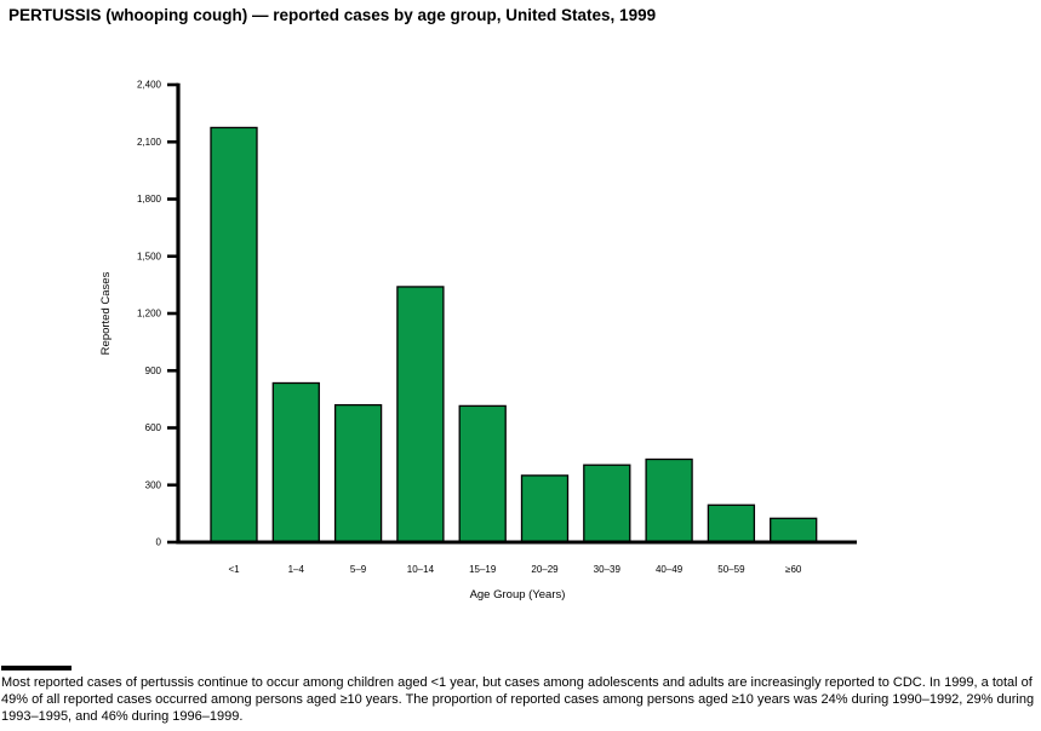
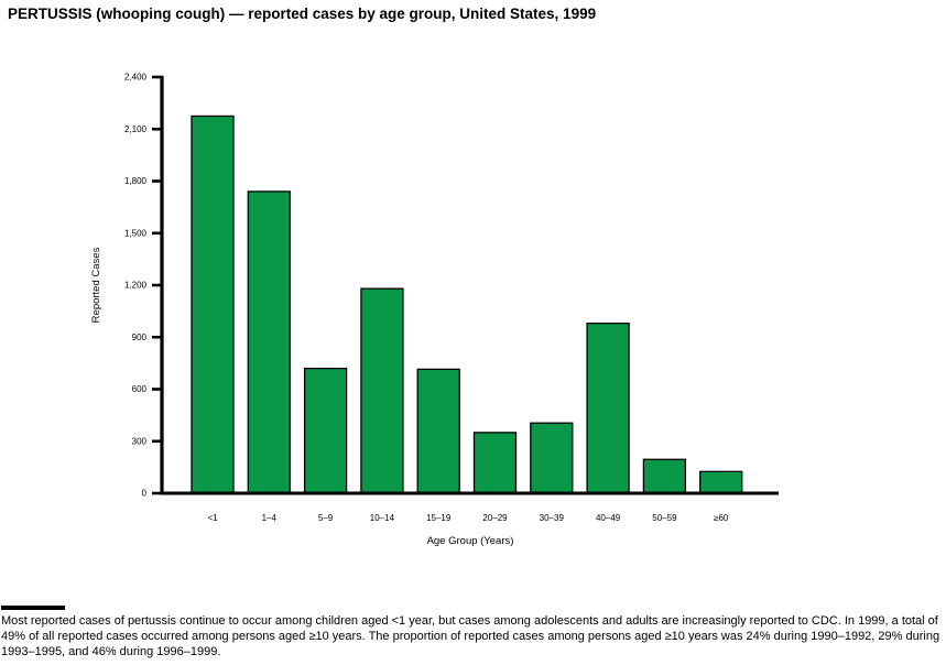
1–4: 840 -> 1740
10–14: 1340 -> 1180
40–49: 440 -> 980
